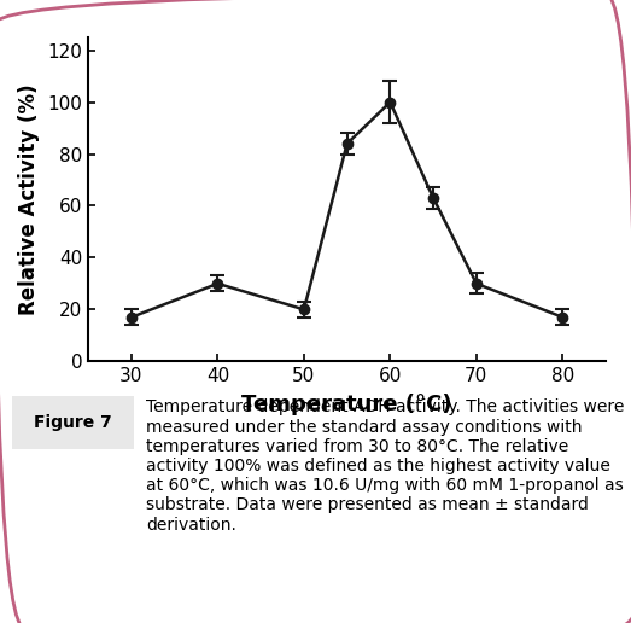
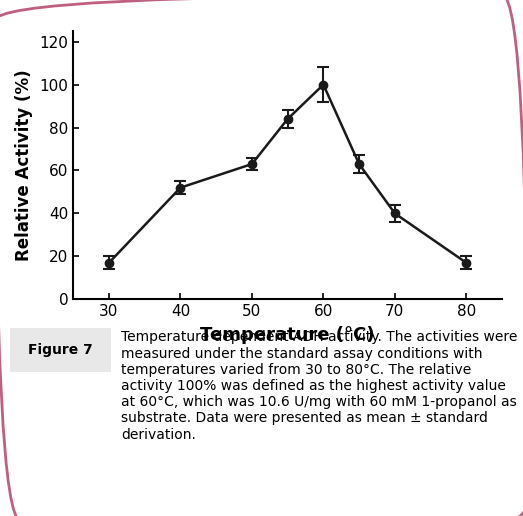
40: 30 -> 52
50: 20 -> 63
70: 30 -> 40
